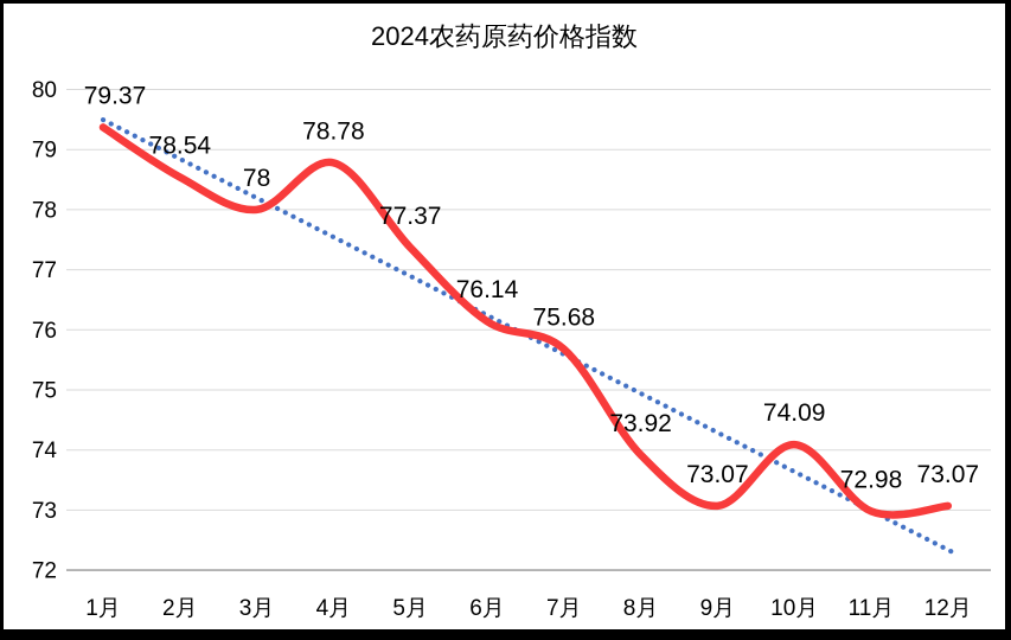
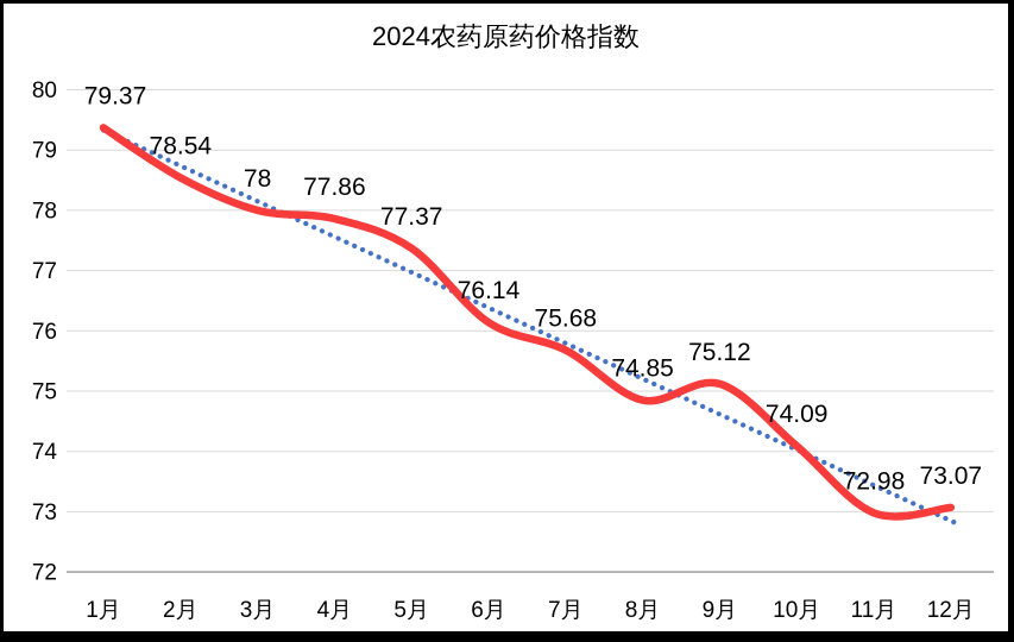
4月: 78.78 -> 77.86
8月: 73.92 -> 74.85
9月: 73.07 -> 75.12
